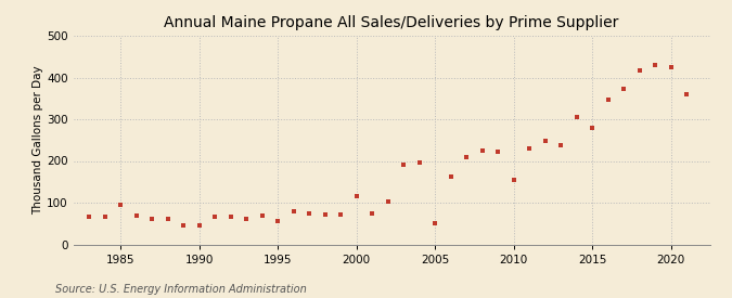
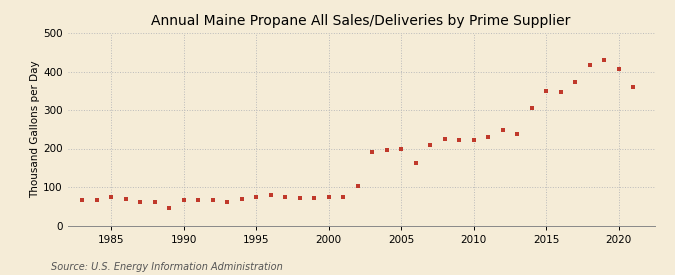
1985: 95 -> 75
1990: 45 -> 65
1995: 55 -> 73
2000: 115 -> 75
2005: 50 -> 200
2010: 155 -> 222
2015: 280 -> 350
2020: 425 -> 407
